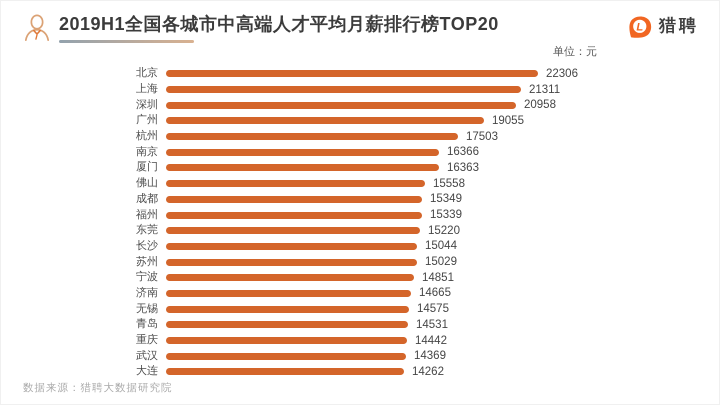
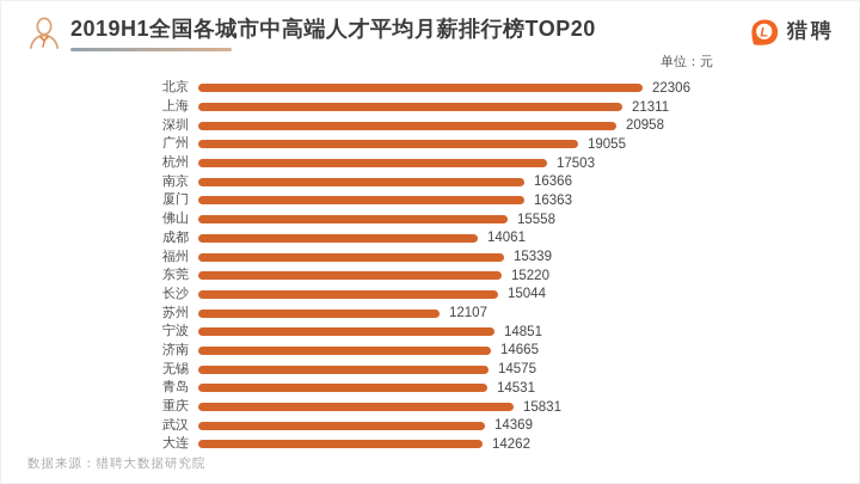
成都: 15349 -> 14061
苏州: 15029 -> 12107
重庆: 14442 -> 15831
